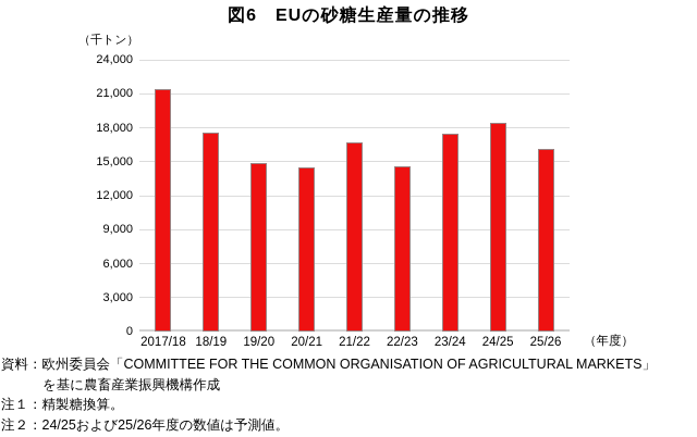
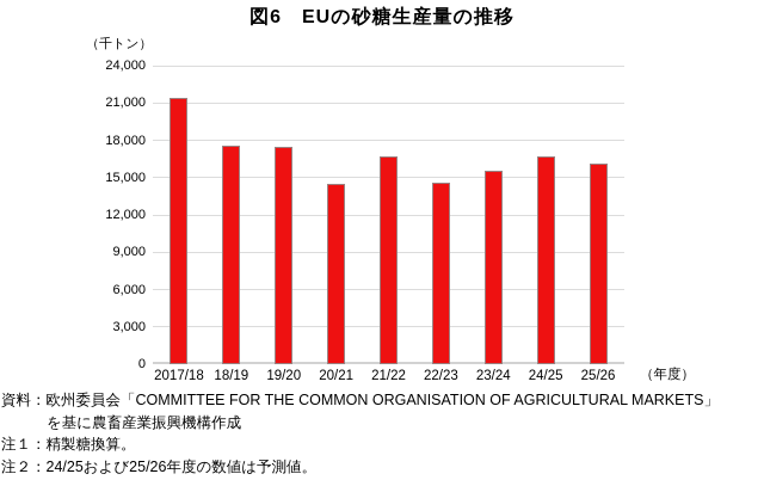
19/20: 14900 -> 17500
23/24: 17500 -> 15600
24/25: 18400 -> 16700
